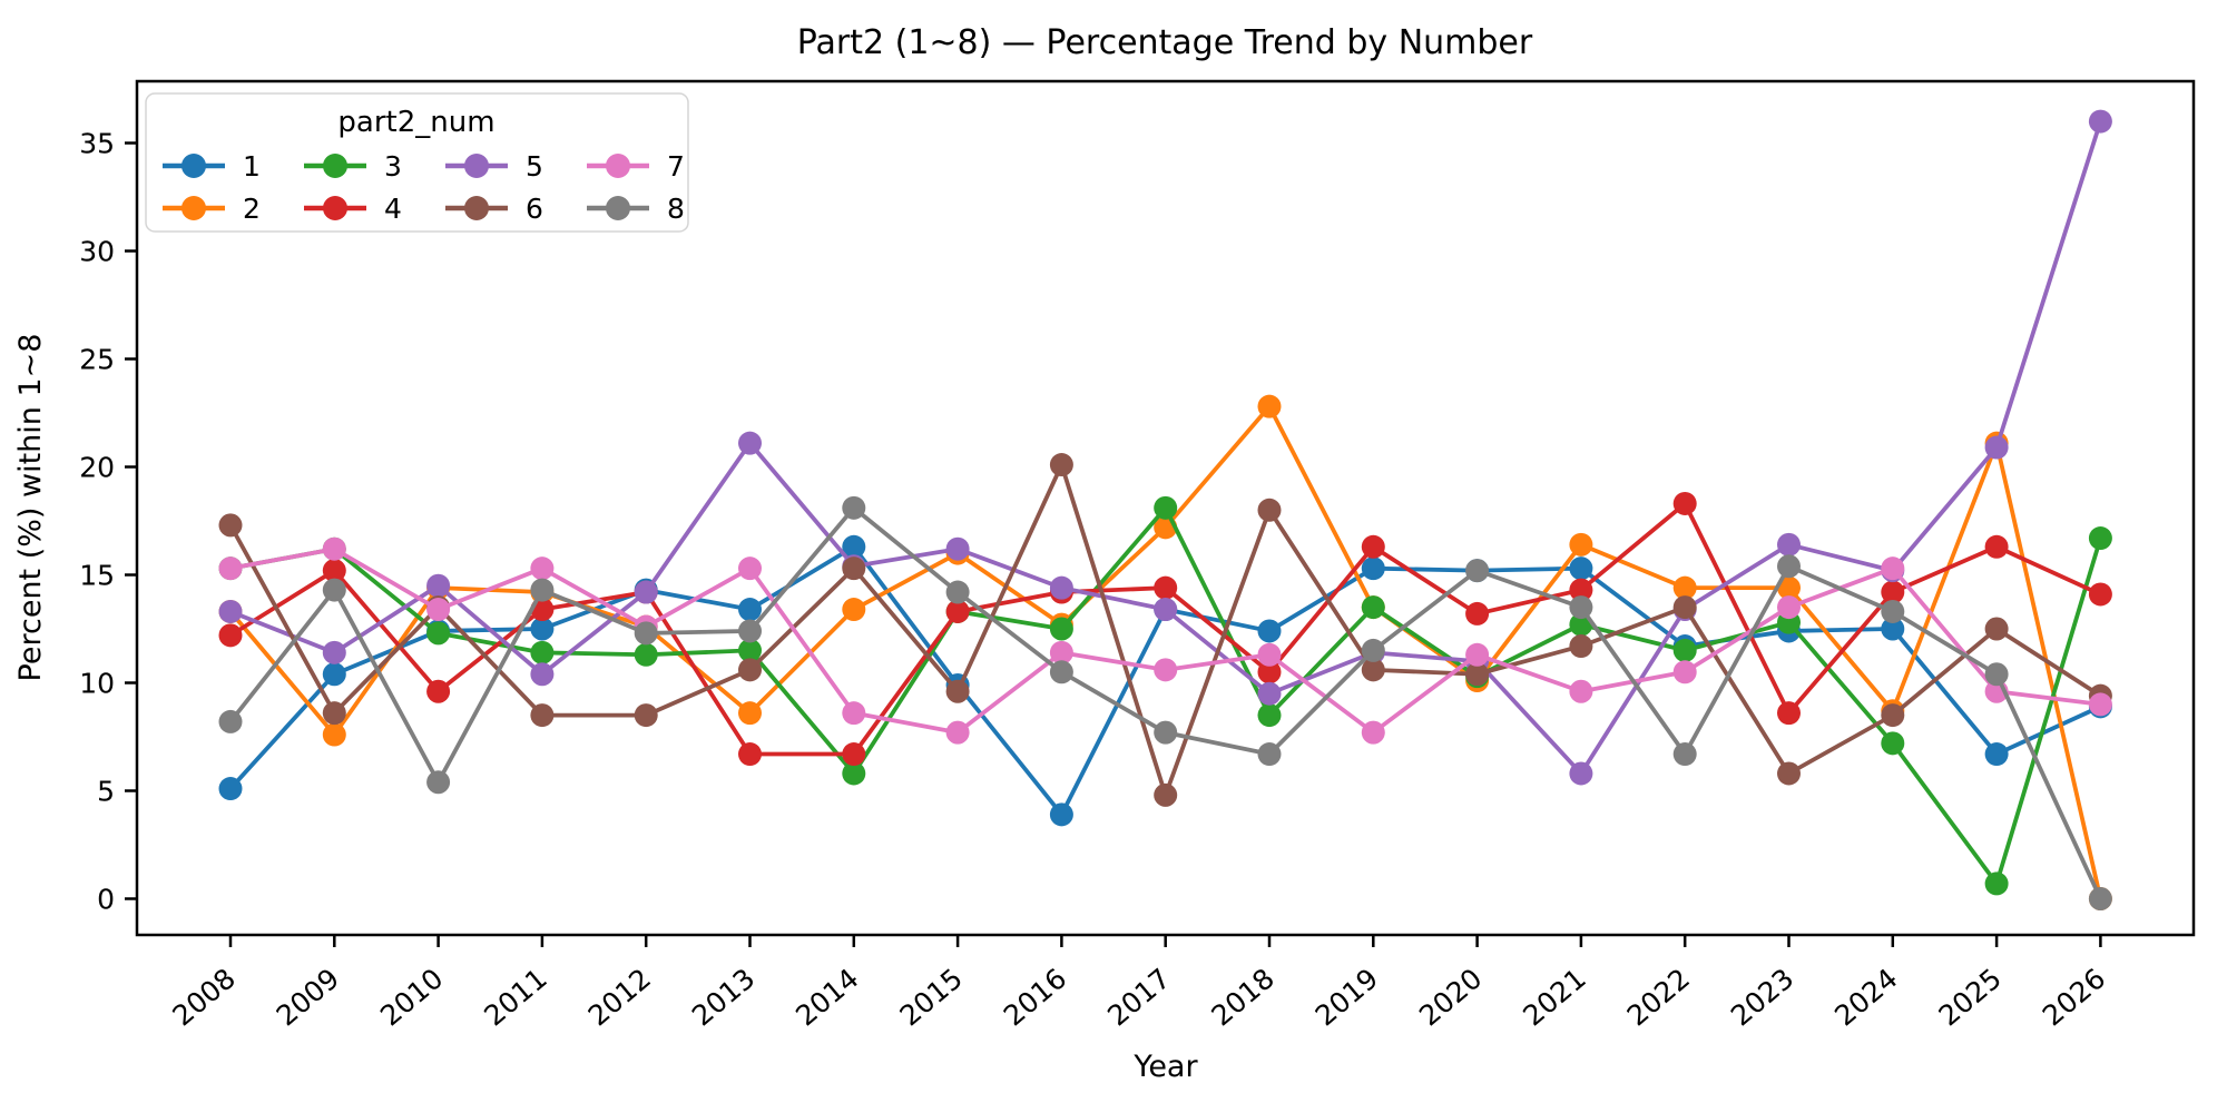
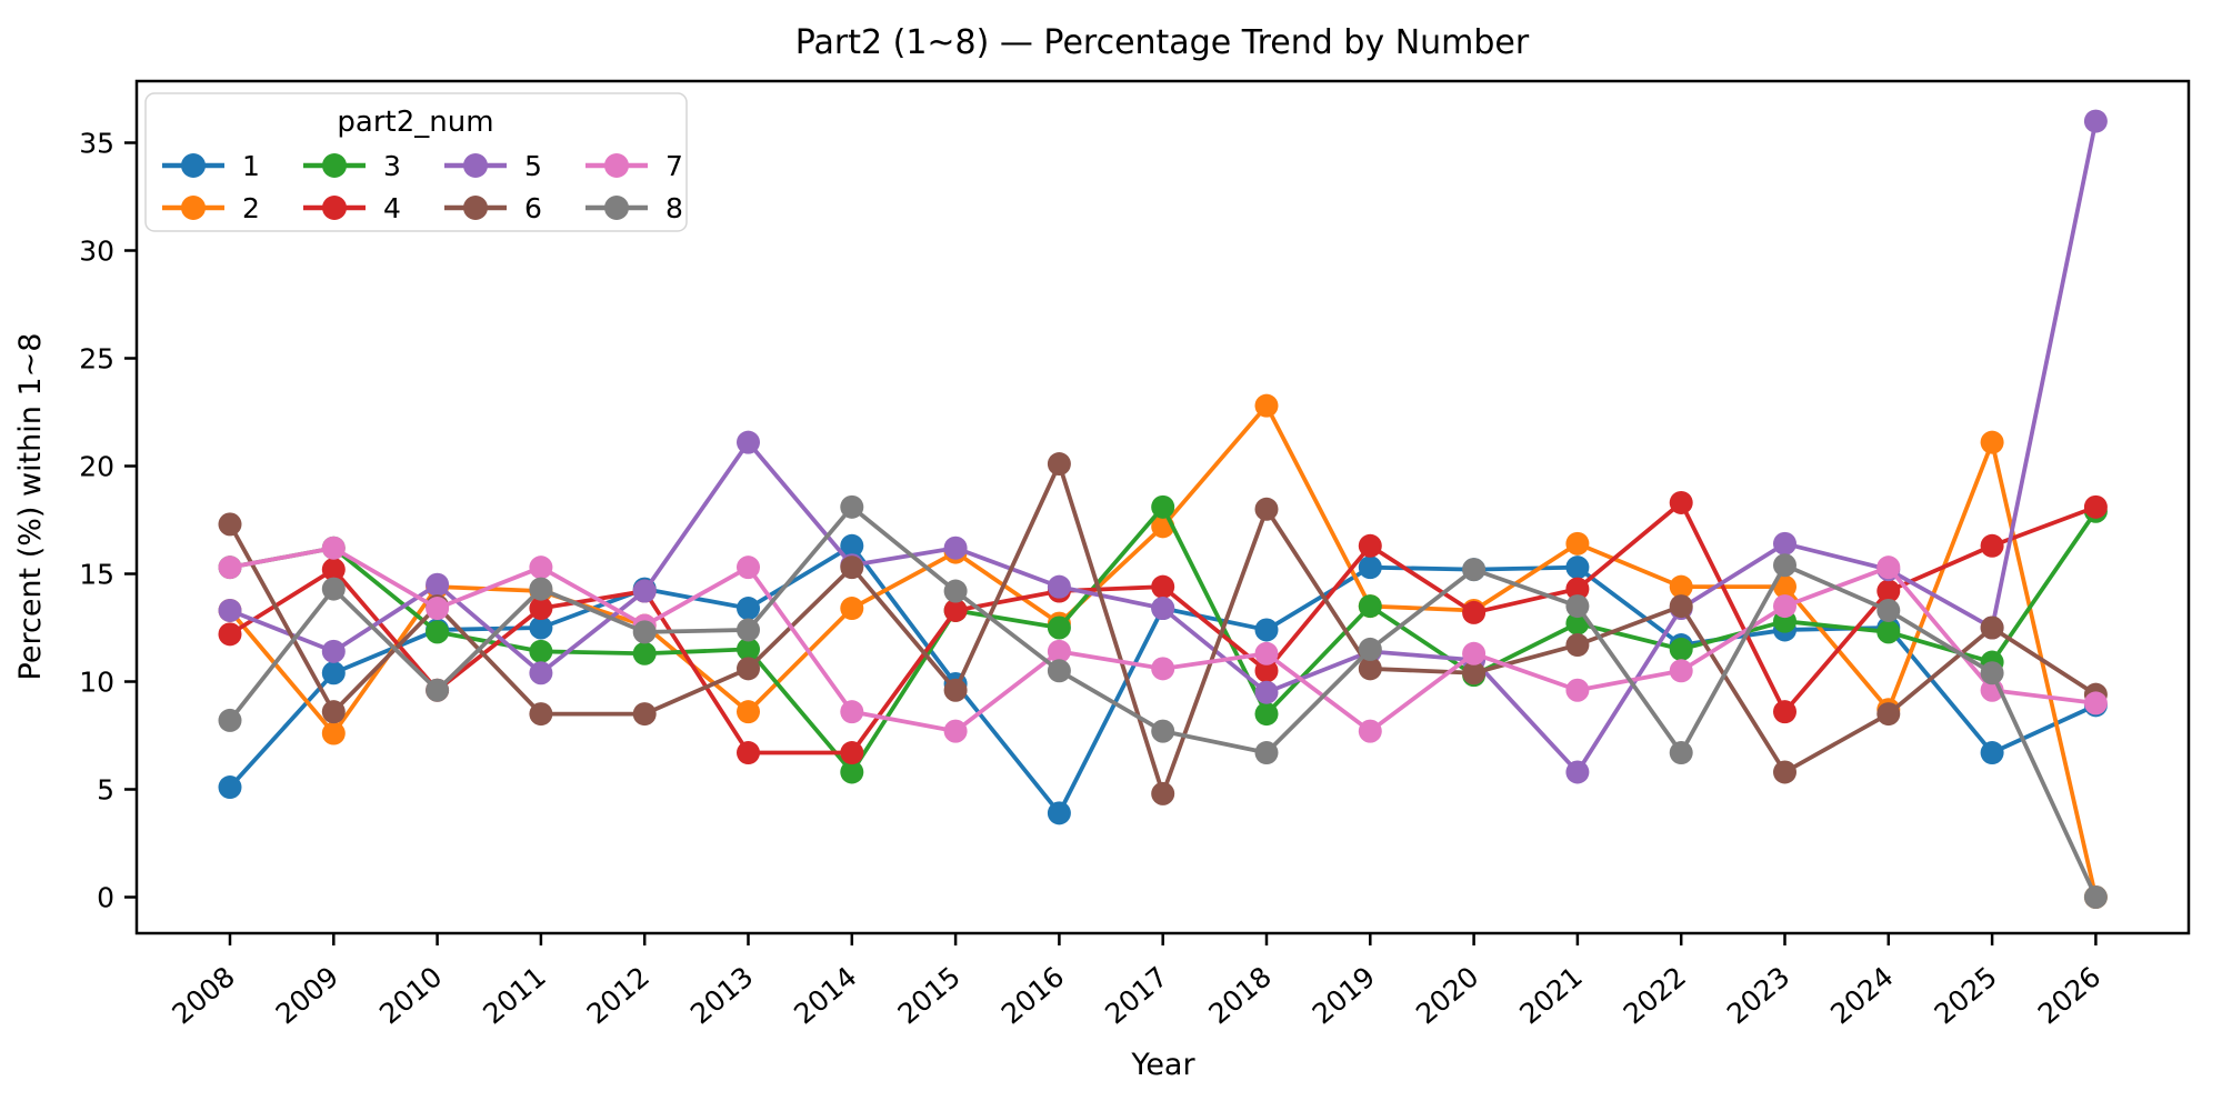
8/2010: 5.4 -> 9.6
2/2020: 10.1 -> 13.3
3/2024: 7.2 -> 12.3
3/2025: 0.7 -> 10.9
5/2025: 20.9 -> 12.5
3/2026: 16.7 -> 17.9
4/2026: 14.1 -> 18.1
